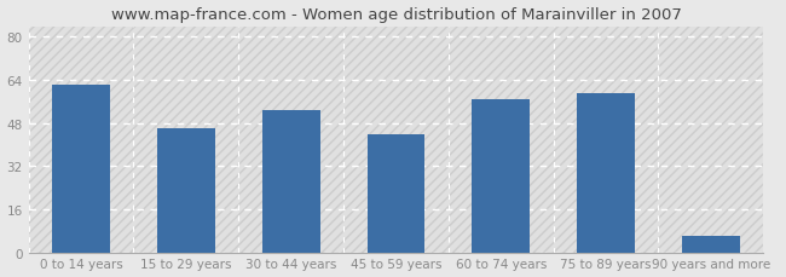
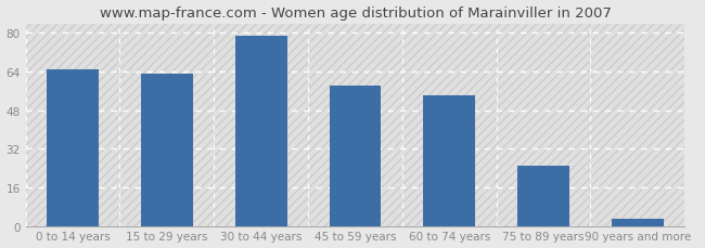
0 to 14 years: 62 -> 65
15 to 29 years: 46 -> 63
30 to 44 years: 53 -> 79
45 to 59 years: 44 -> 58
60 to 74 years: 57 -> 54
75 to 89 years: 59 -> 25
90 years and more: 6 -> 3
